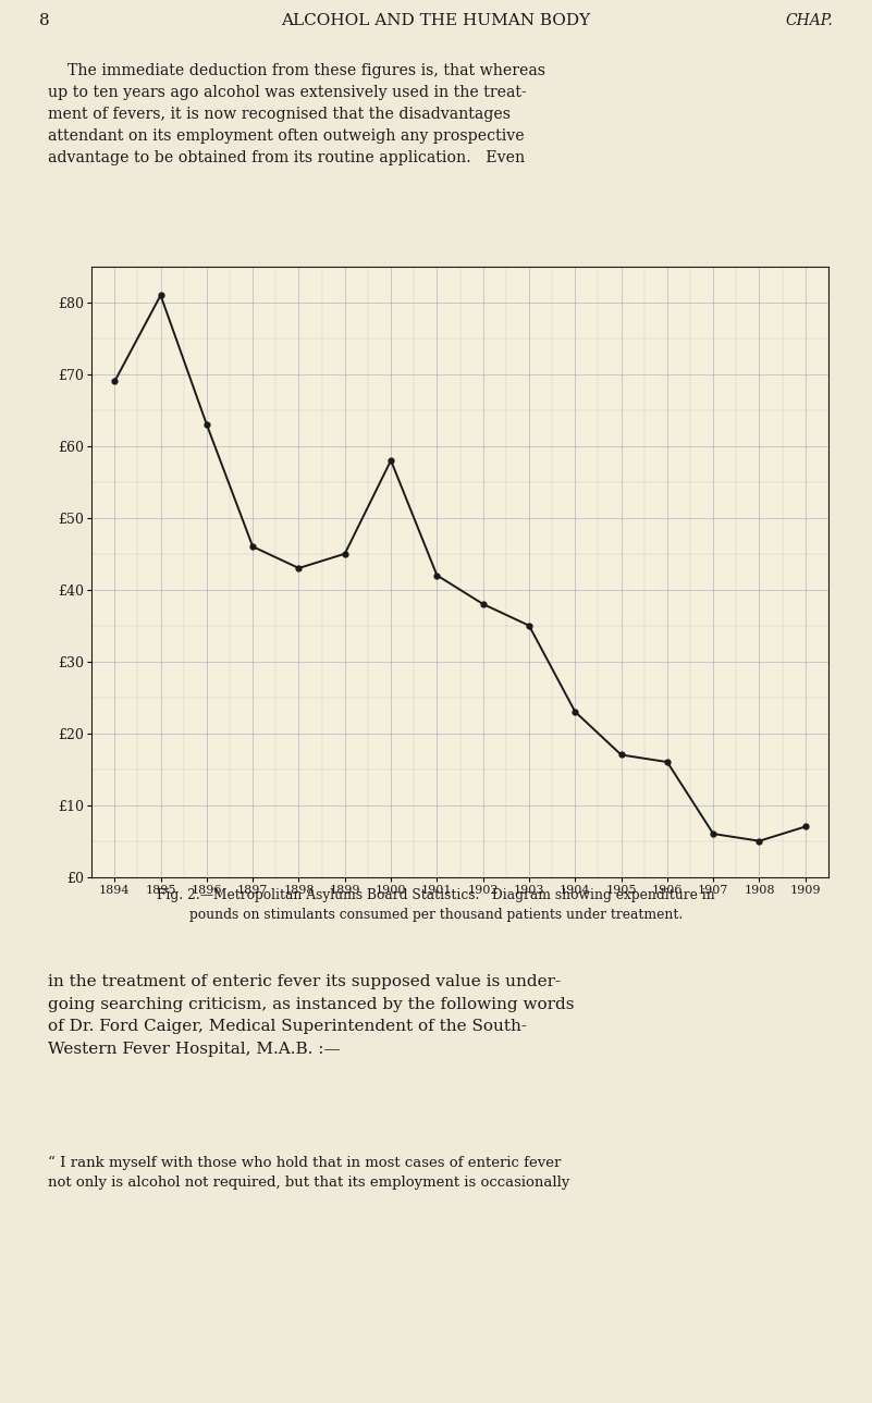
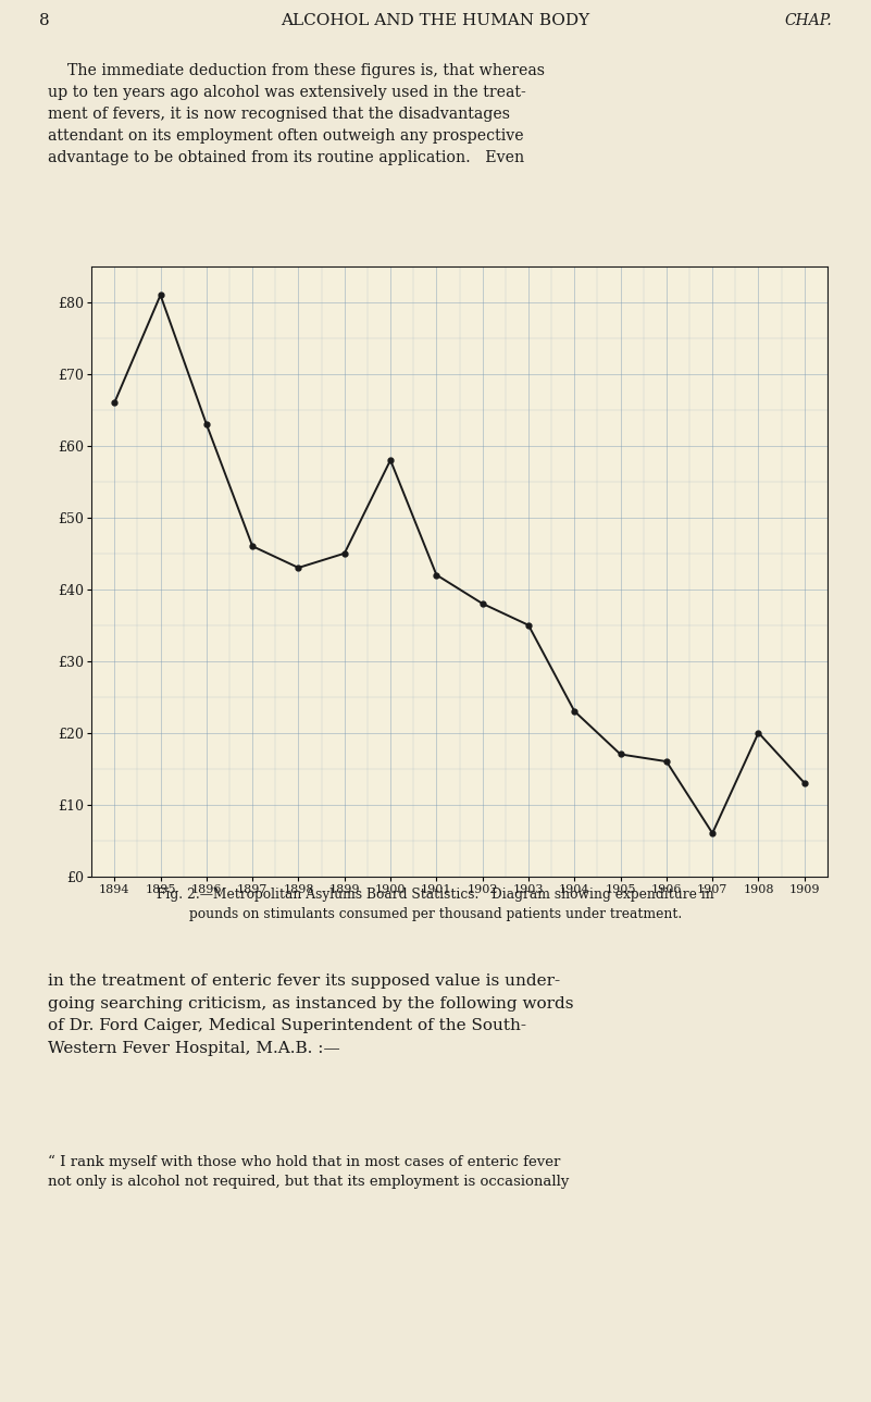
1894: £69 -> £66
1908: £5 -> £20
1909: £7 -> £13
